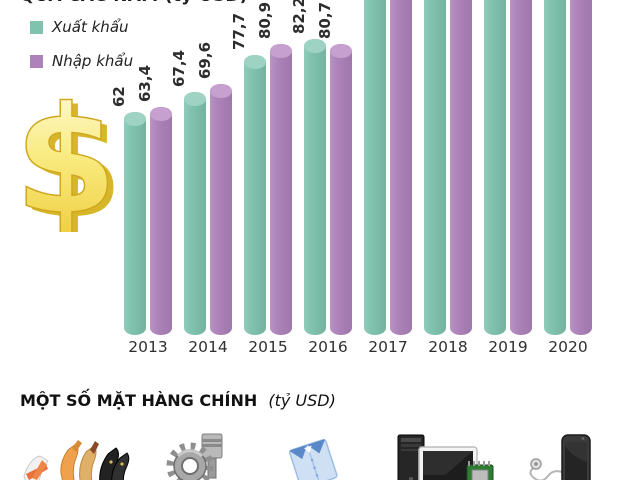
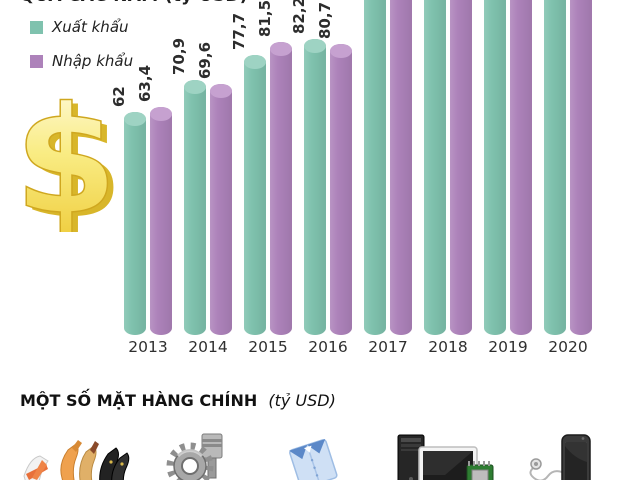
Xuất khẩu/2014: 67,4 -> 70,9
Nhập khẩu/2015: 80,9 -> 81,5
